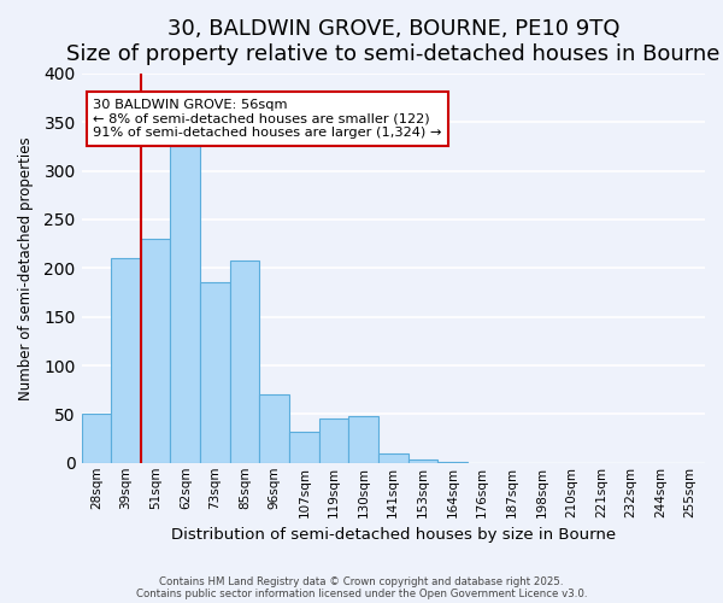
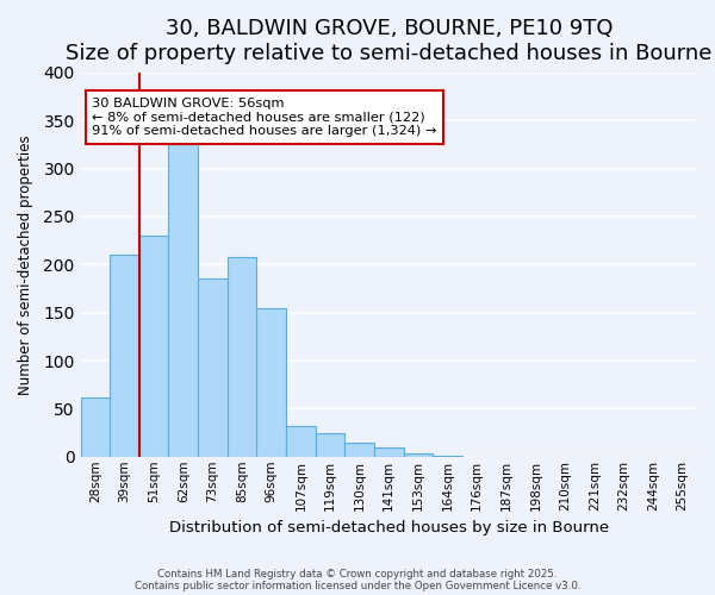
28sqm: 50 -> 62
96sqm: 70 -> 155
119sqm: 46 -> 25
130sqm: 48 -> 15
